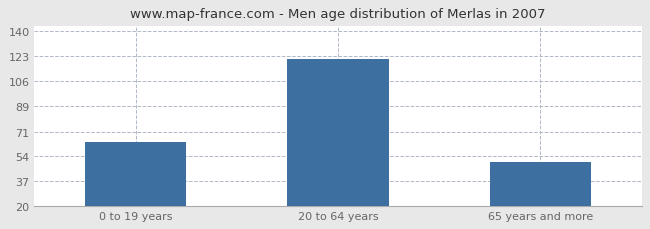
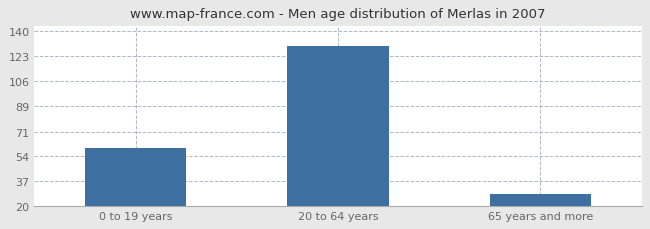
0 to 19 years: 64 -> 60
20 to 64 years: 121 -> 130
65 years and more: 50 -> 28
